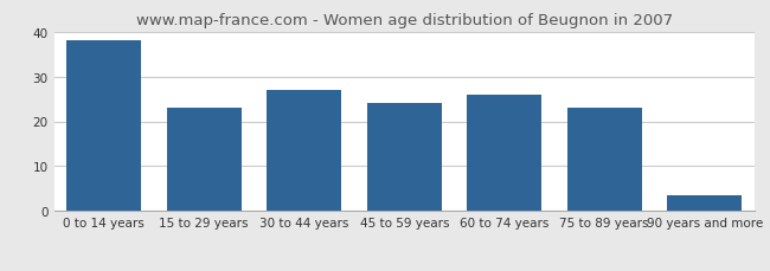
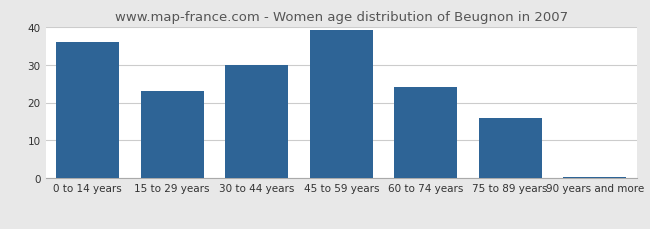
0 to 14 years: 38.0 -> 36.0
30 to 44 years: 27.0 -> 30.0
45 to 59 years: 24.0 -> 39.0
60 to 74 years: 26.0 -> 24.0
75 to 89 years: 23.0 -> 16.0
90 years and more: 3.5 -> 0.5
